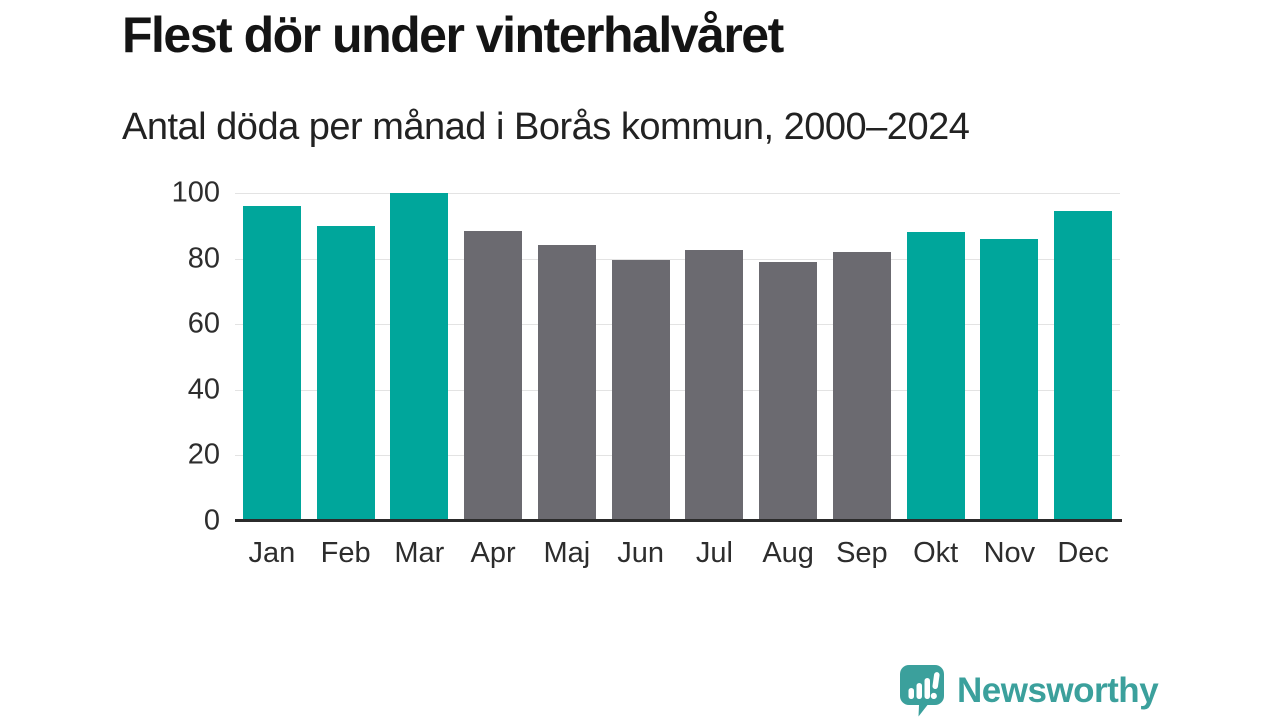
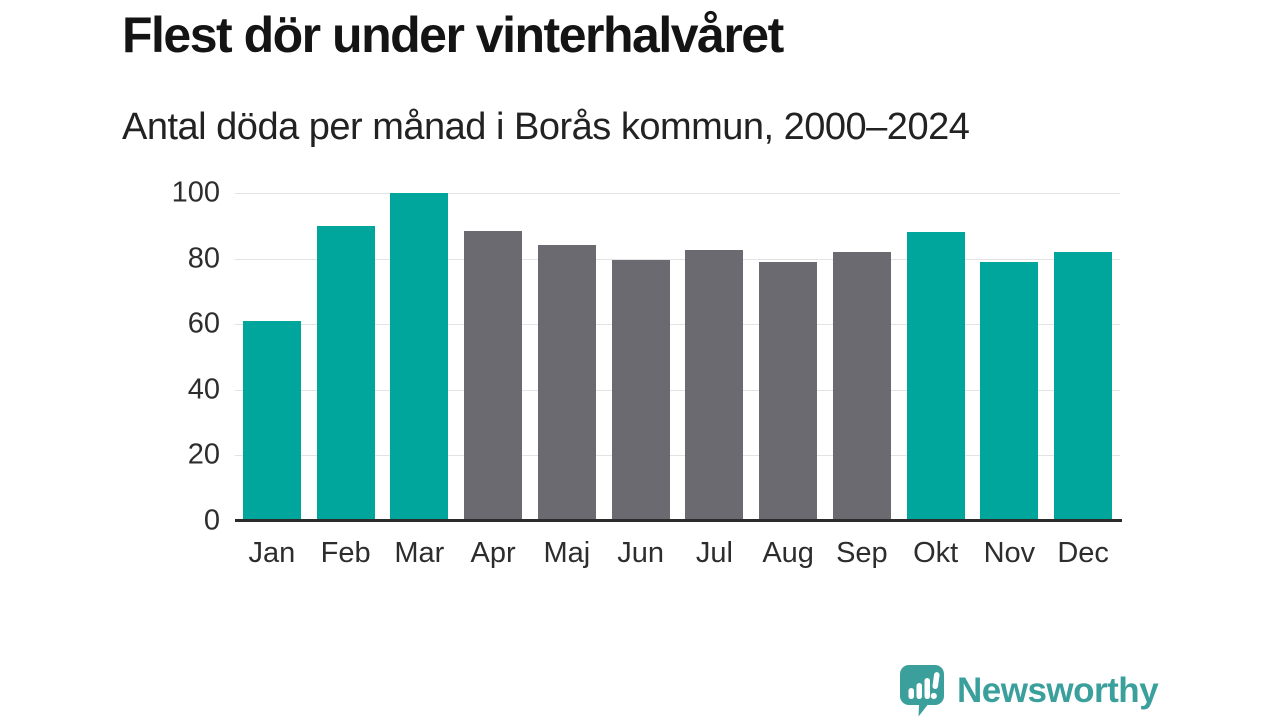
Jan: 96 -> 61
Nov: 86 -> 79
Dec: 94 -> 82
